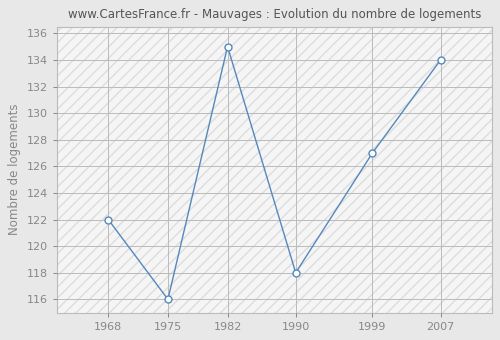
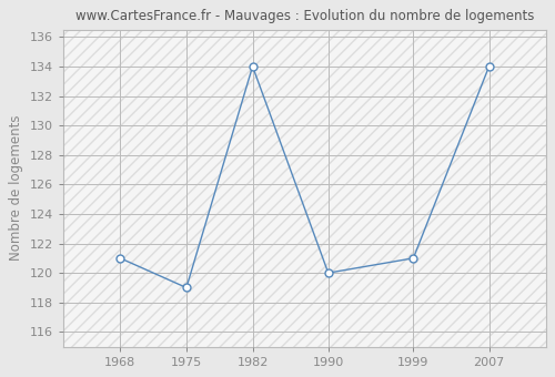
1968: 122 -> 121
1975: 116 -> 119
1982: 135 -> 134
1990: 118 -> 120
1999: 127 -> 121
